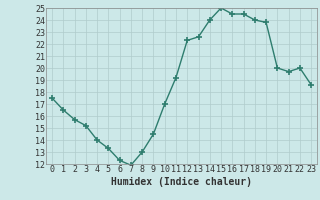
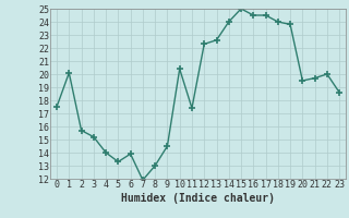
1: 16.5 -> 20.1
6: 12.3 -> 13.9
10: 17.0 -> 20.4
11: 19.2 -> 17.4
20: 20.0 -> 19.5
